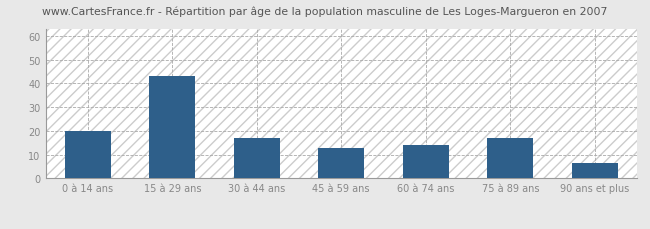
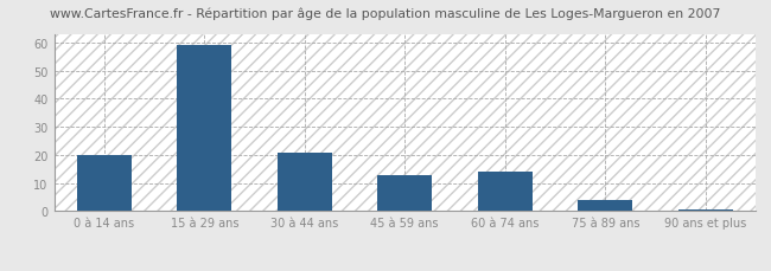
15 à 29 ans: 43.0 -> 59.0
30 à 44 ans: 17.0 -> 21.0
75 à 89 ans: 17.0 -> 4.0
90 ans et plus: 6.5 -> 0.7
